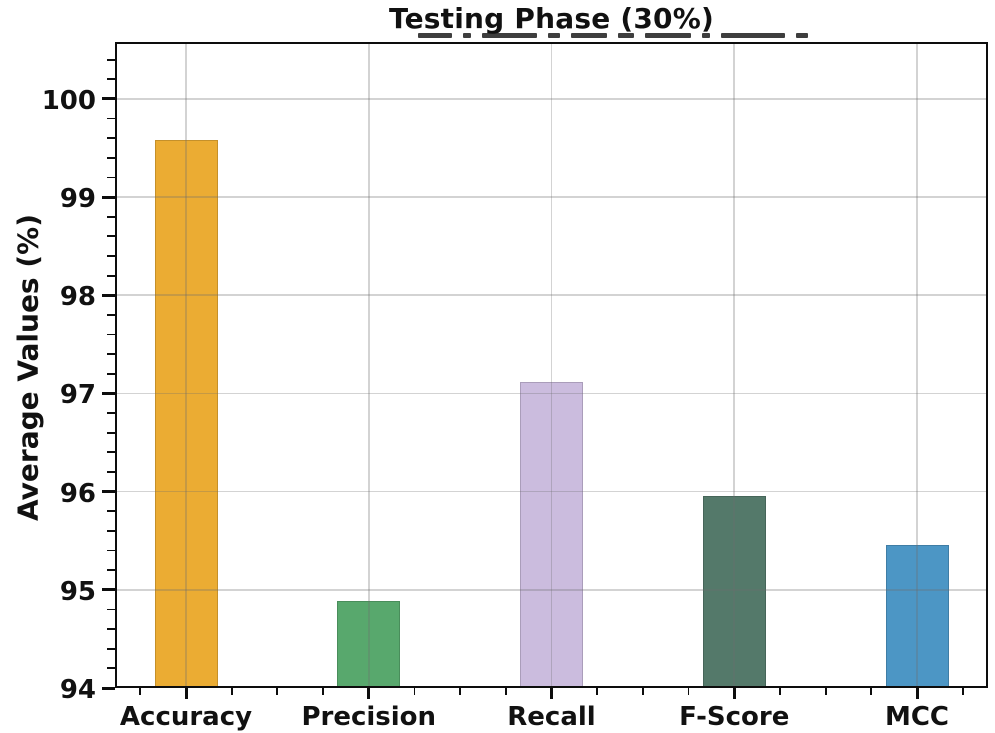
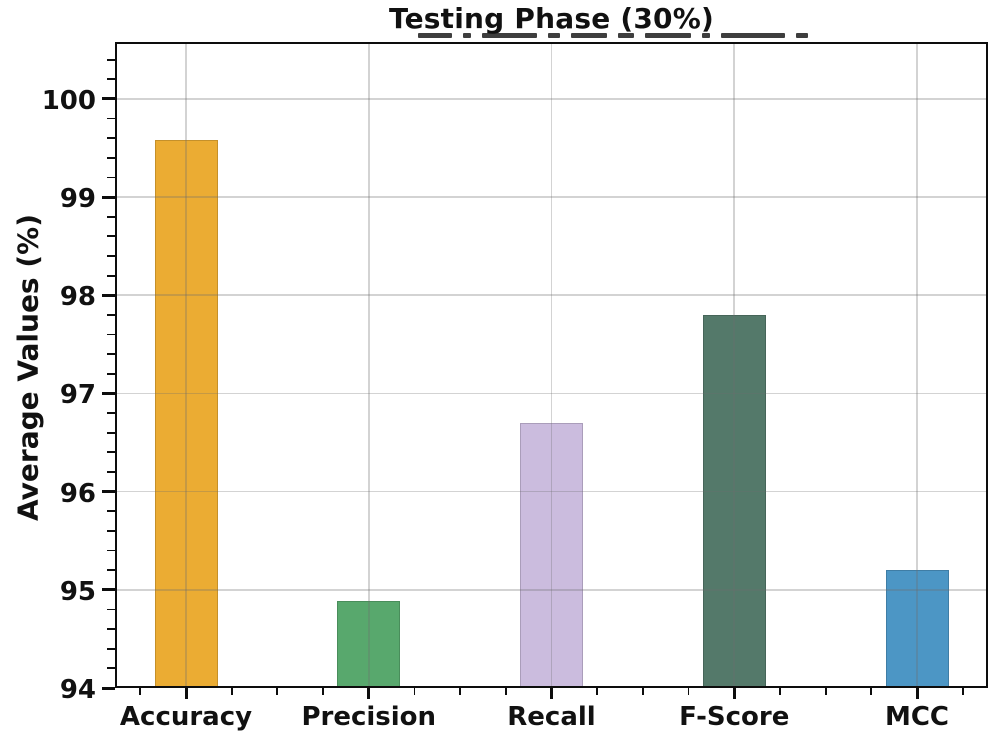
Recall: 97.1 -> 96.7
F-Score: 96.0 -> 97.8
MCC: 95.5 -> 95.2
